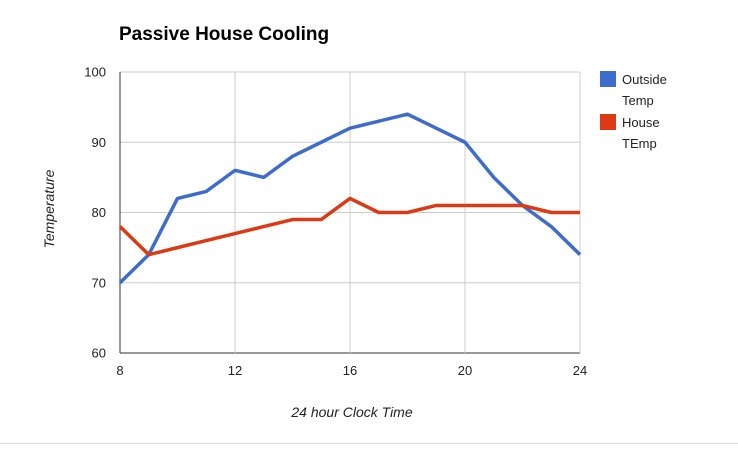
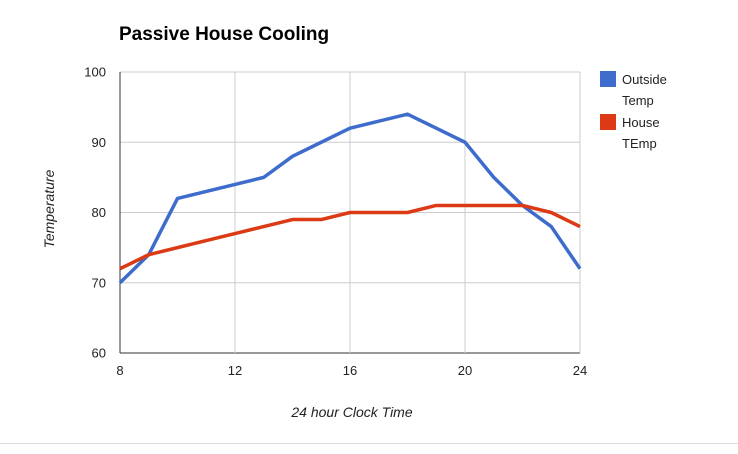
House TEmp/8: 78 -> 72
Outside Temp/12: 86 -> 84
House TEmp/16: 82 -> 80
Outside Temp/24: 74 -> 72
House TEmp/24: 80 -> 78
